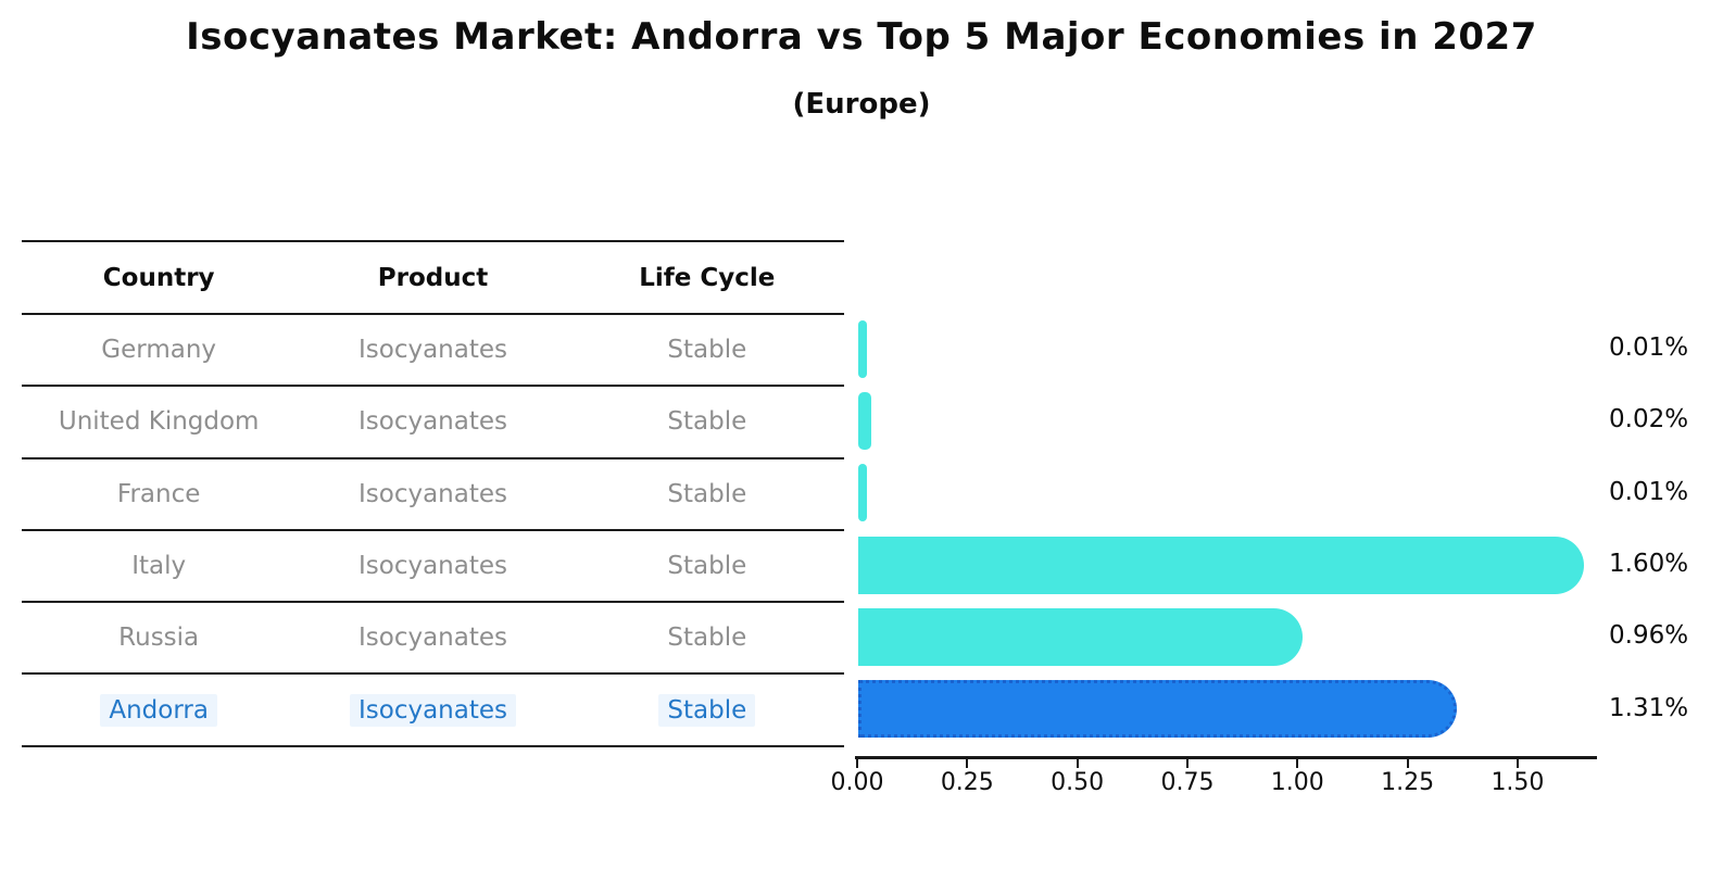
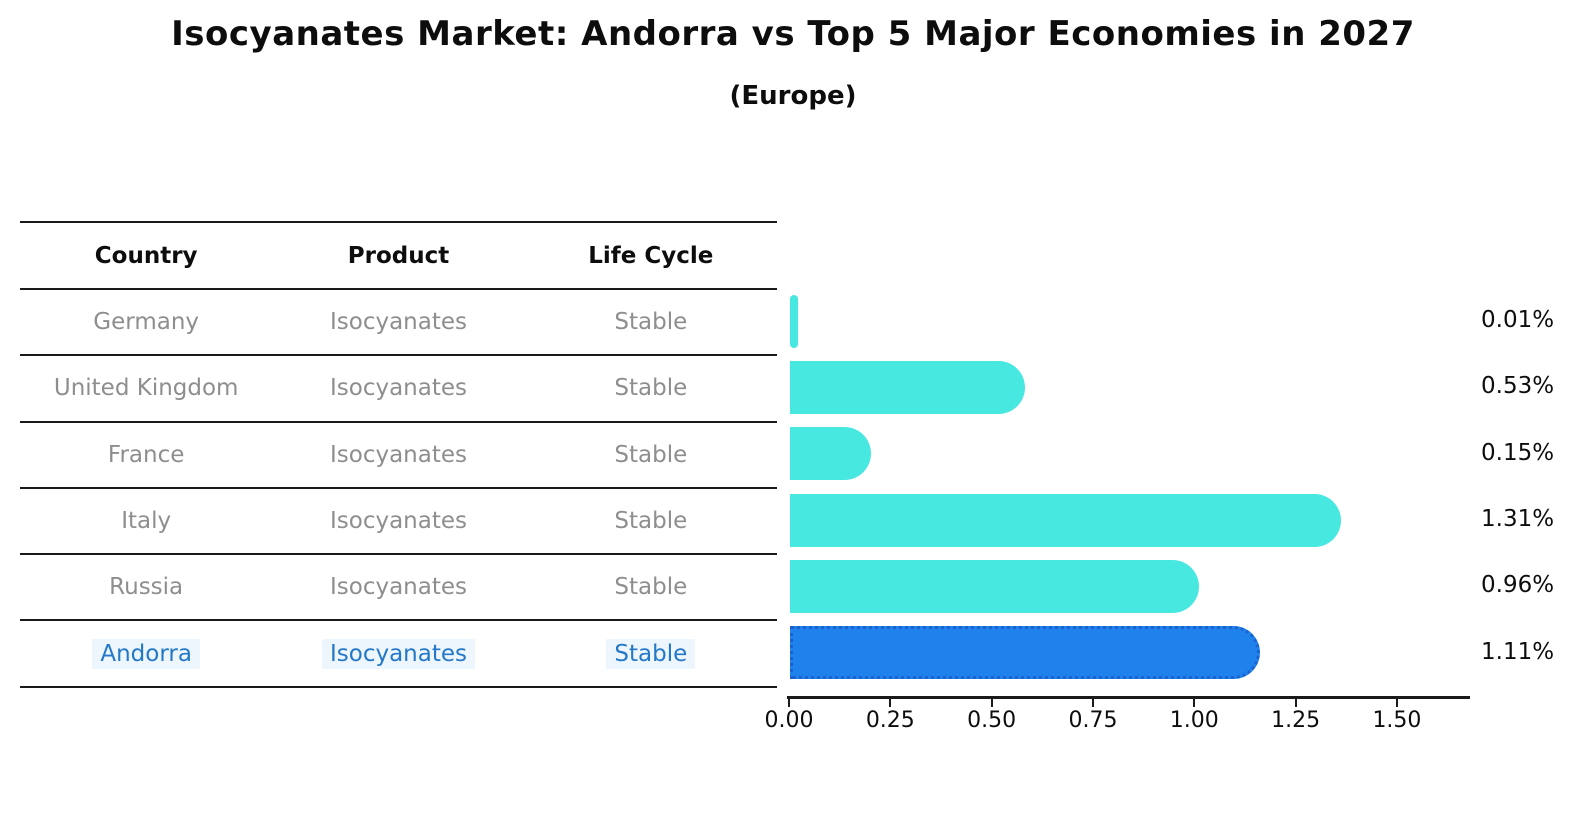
United Kingdom: 0.02% -> 0.53%
France: 0.01% -> 0.15%
Italy: 1.60% -> 1.31%
Andorra: 1.31% -> 1.11%
